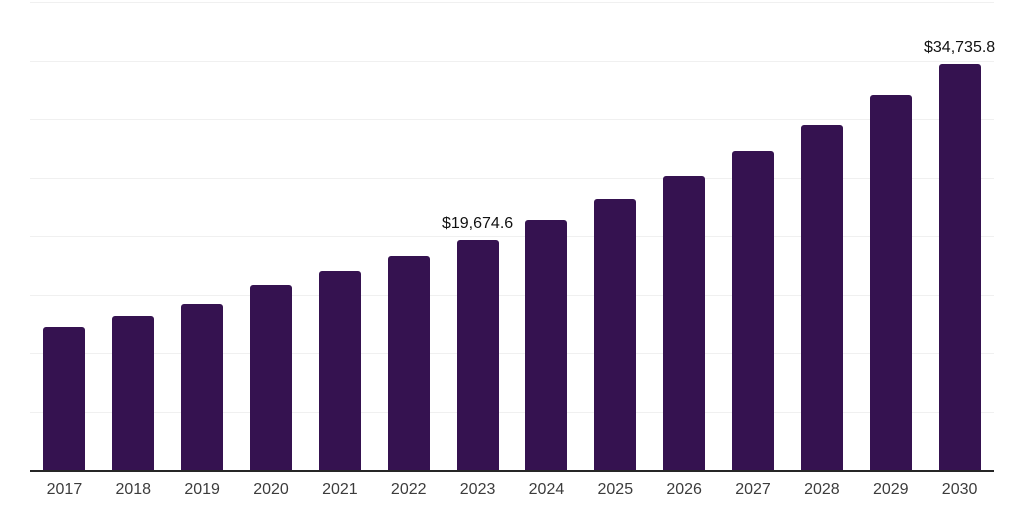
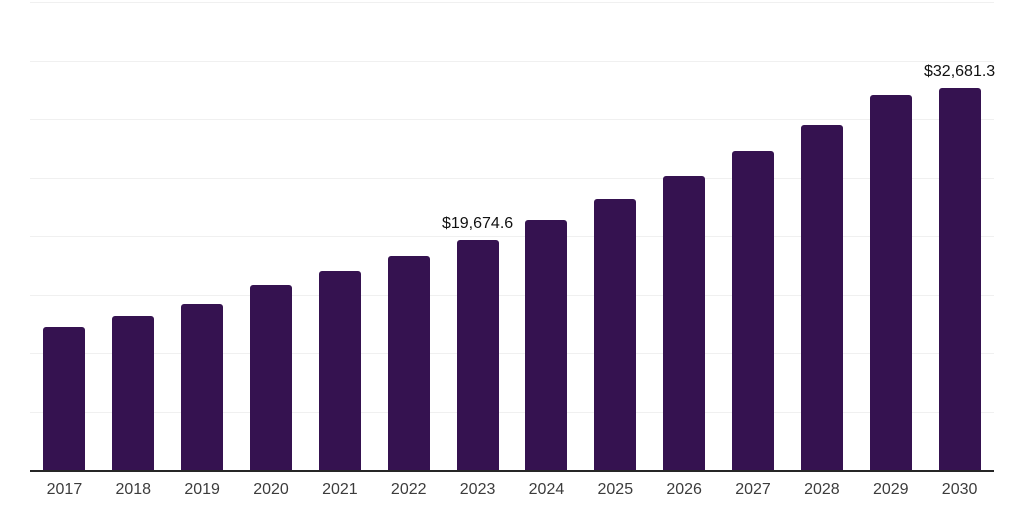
2030: $34,735.8 -> $32,681.3
